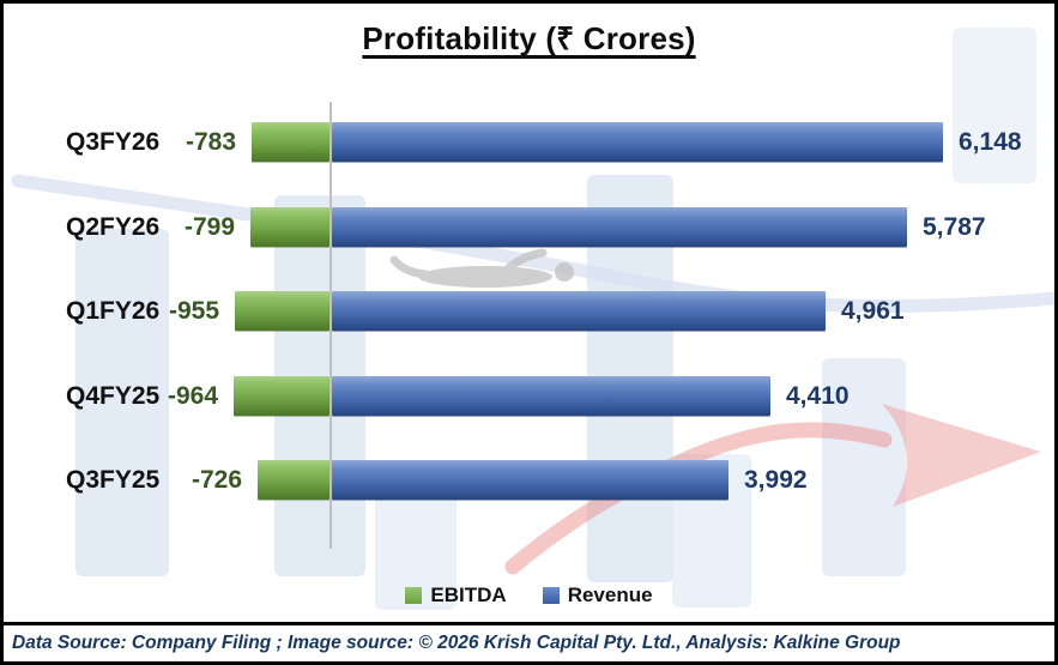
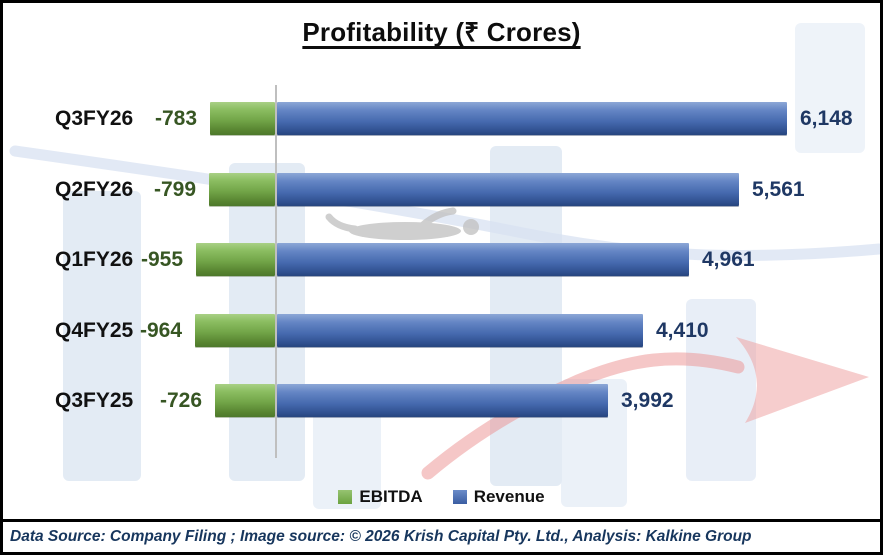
Revenue/Q2FY26: 5,787 -> 5,561
